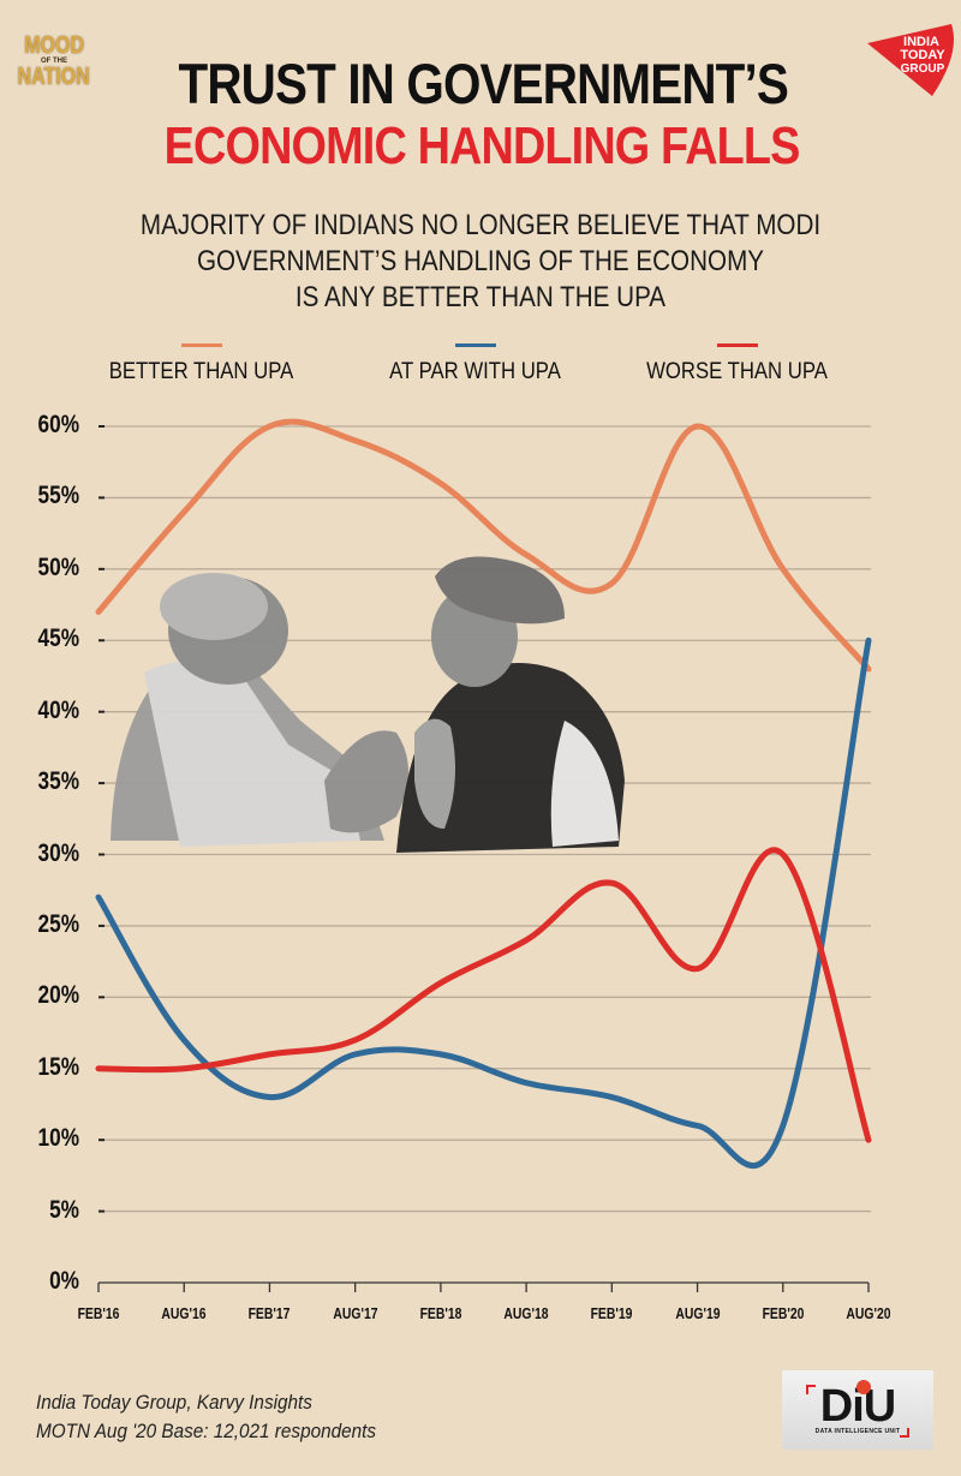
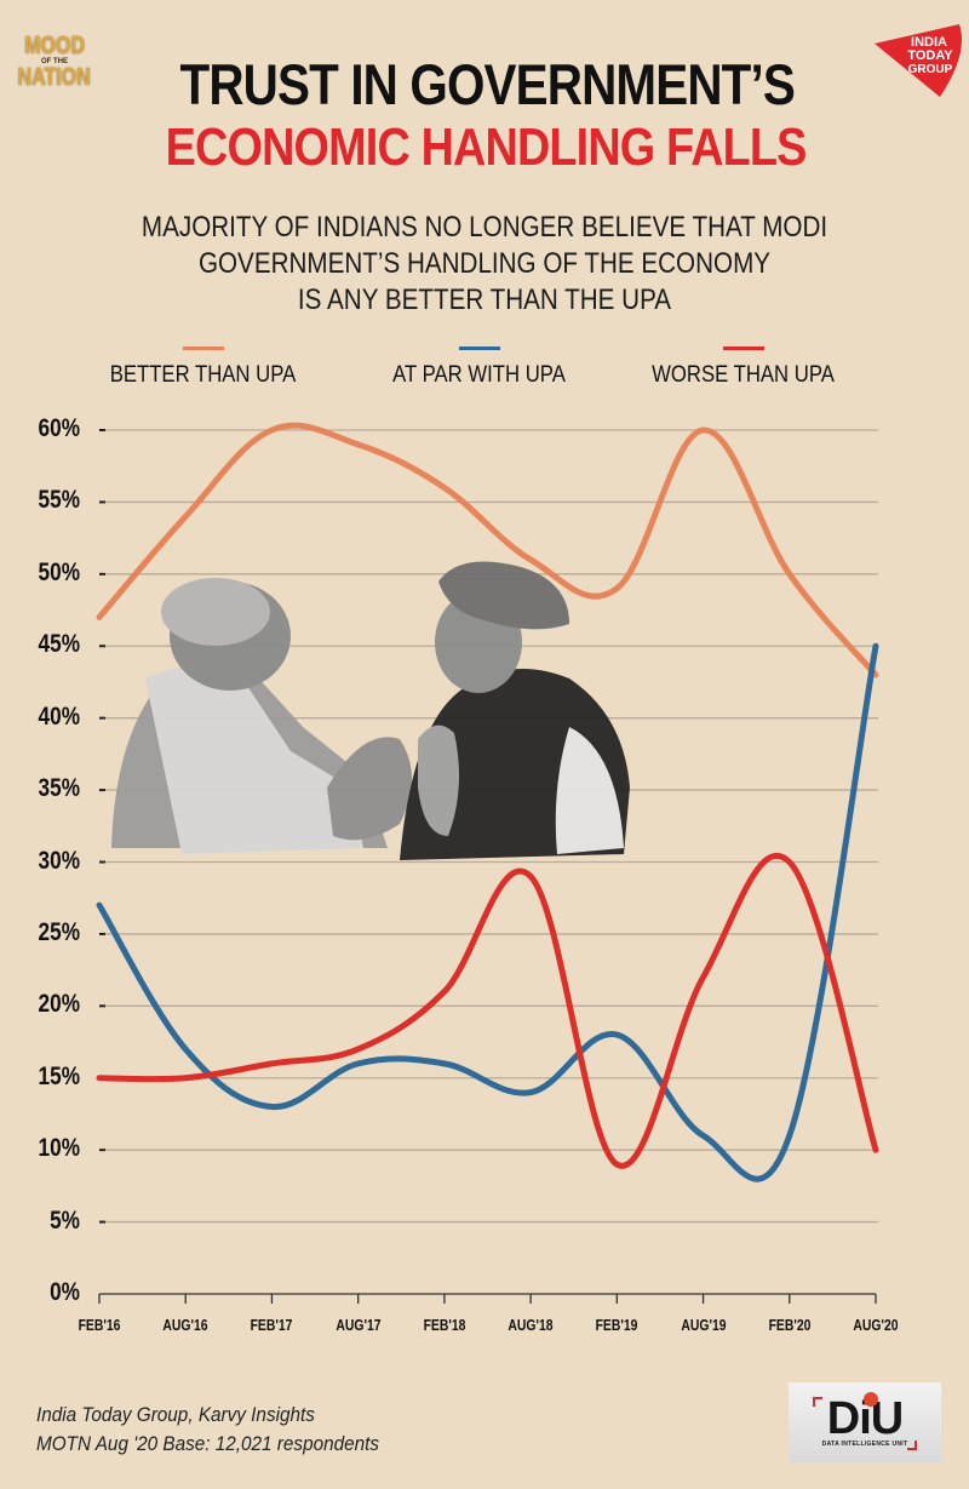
WORSE THAN UPA/AUG'18: 24% -> 29%
AT PAR WITH UPA/FEB'19: 13% -> 18%
WORSE THAN UPA/FEB'19: 28% -> 9%
